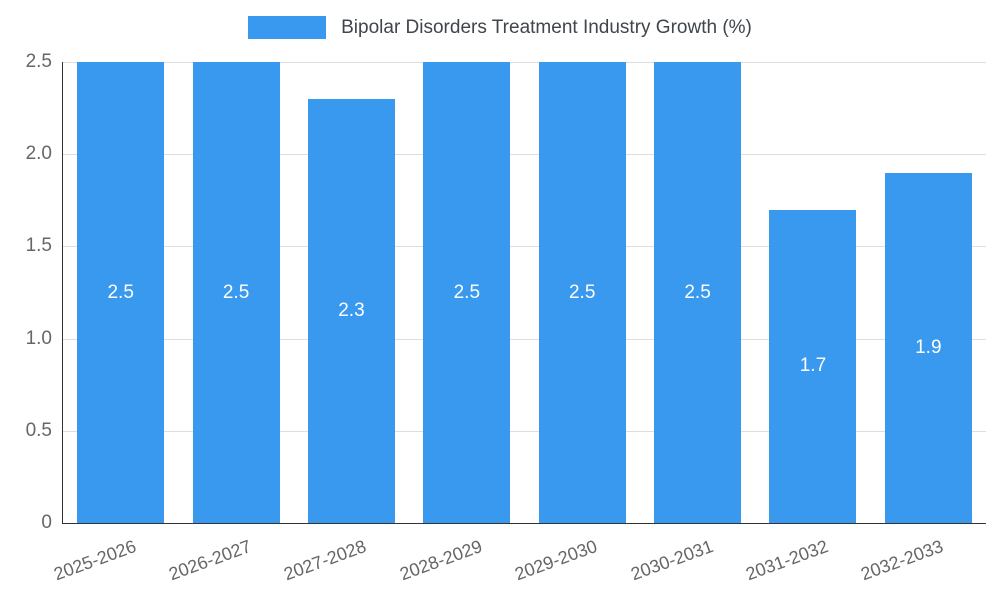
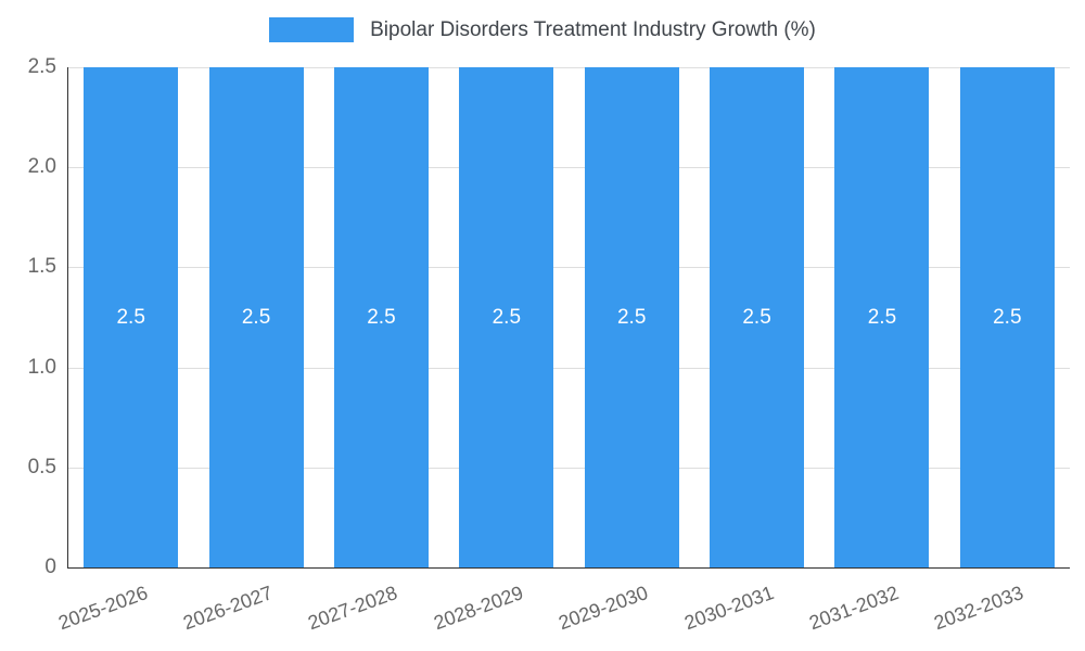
2027-2028: 2.3 -> 2.5
2031-2032: 1.7 -> 2.5
2032-2033: 1.9 -> 2.5
